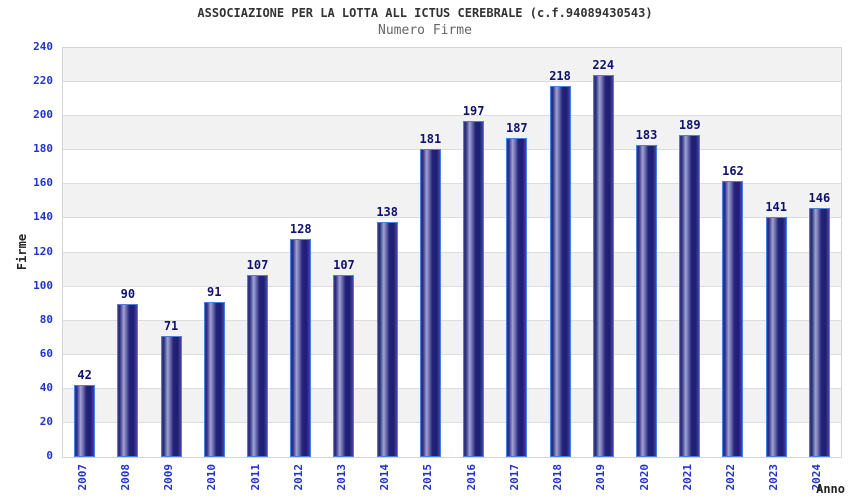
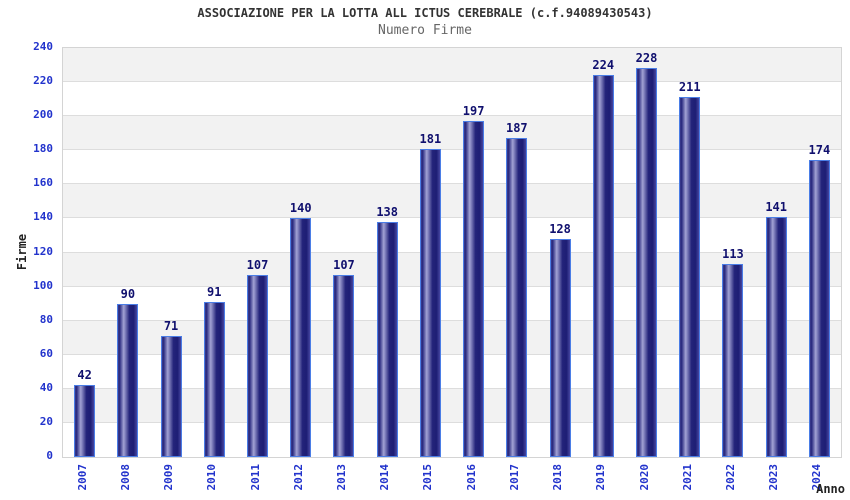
2012: 128 -> 140
2018: 218 -> 128
2020: 183 -> 228
2021: 189 -> 211
2022: 162 -> 113
2024: 146 -> 174
